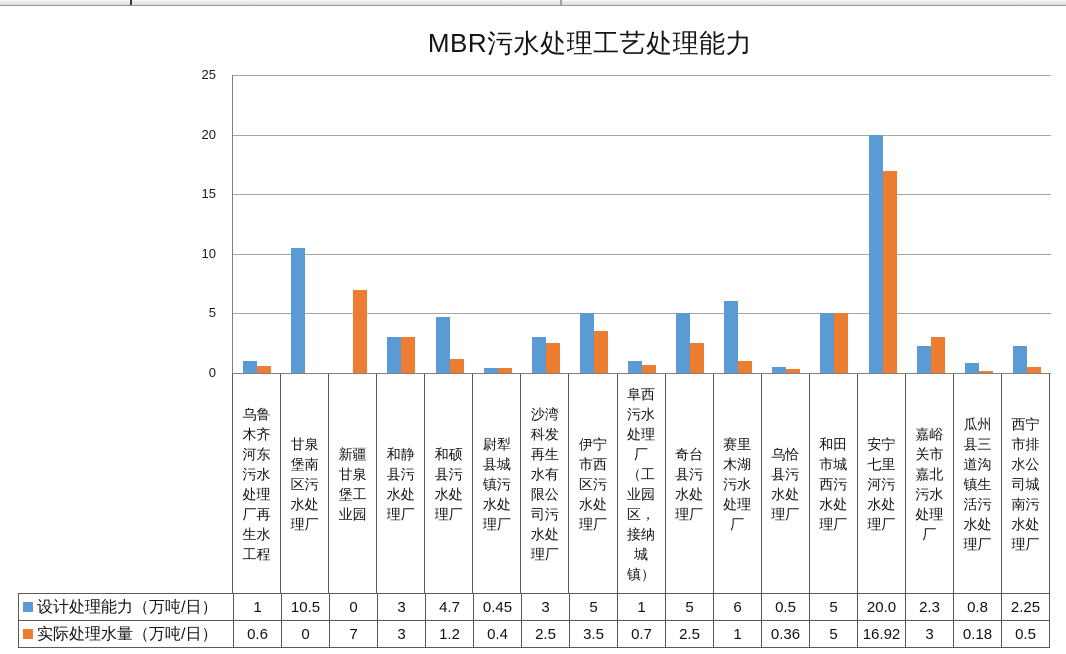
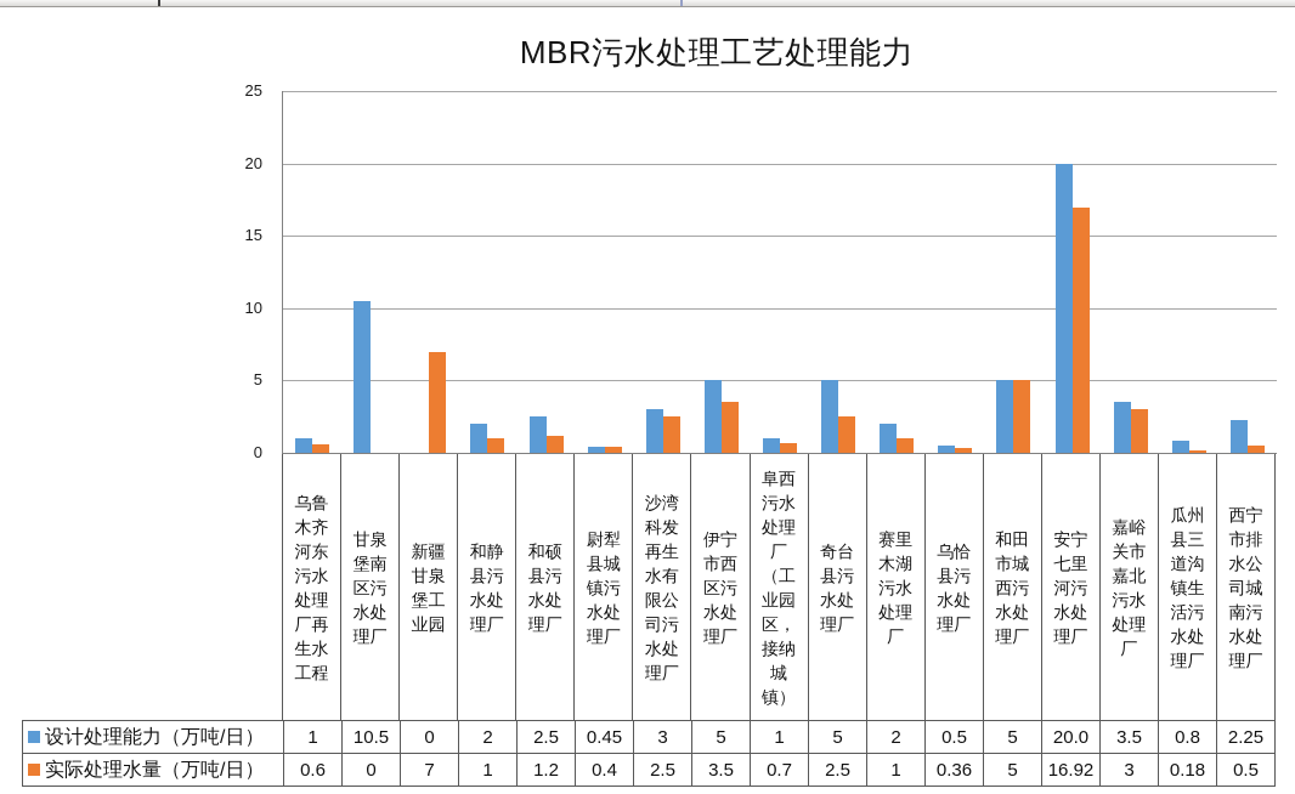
设计处理能力（万吨/日）/和静县污水处理厂: 3 -> 2
实际处理水量（万吨/日）/和静县污水处理厂: 3 -> 1
设计处理能力（万吨/日）/和硕县污水处理厂: 4.7 -> 2.5
设计处理能力（万吨/日）/赛里木湖污水处理厂: 6 -> 2
设计处理能力（万吨/日）/嘉峪关市嘉北污水处理厂: 2.3 -> 3.5
